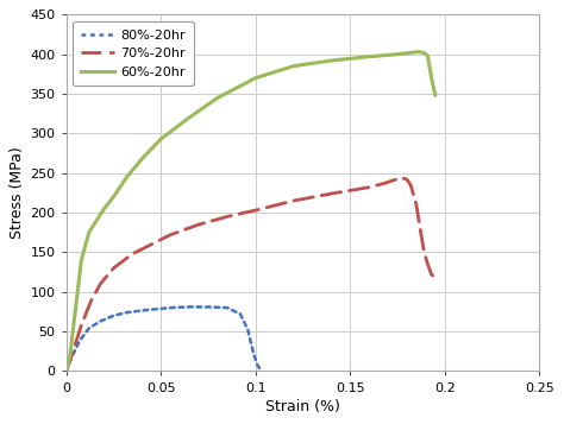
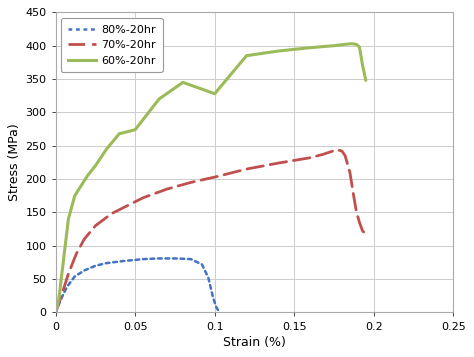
60%-20hr/0.05: 293 -> 274
60%-20hr/0.1: 370 -> 328
